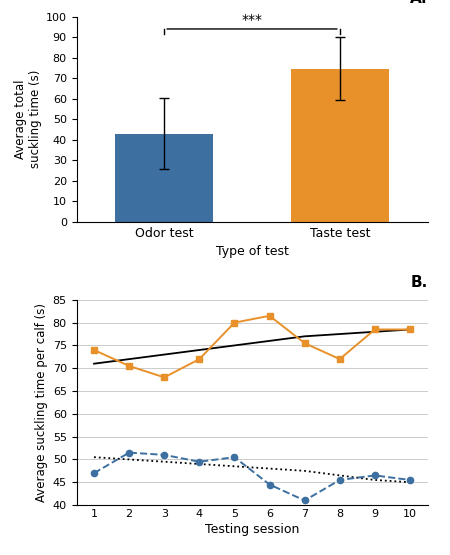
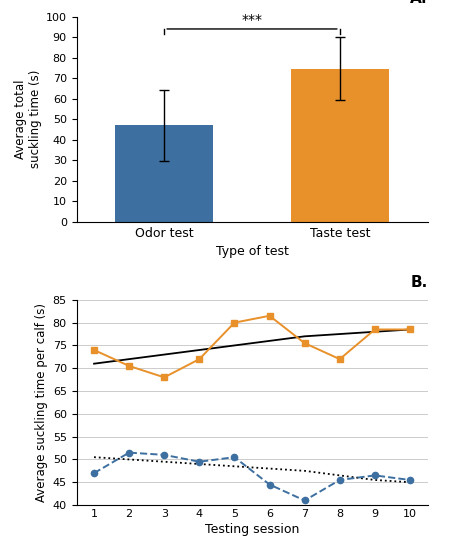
Odor test: 43.0 -> 47.1
